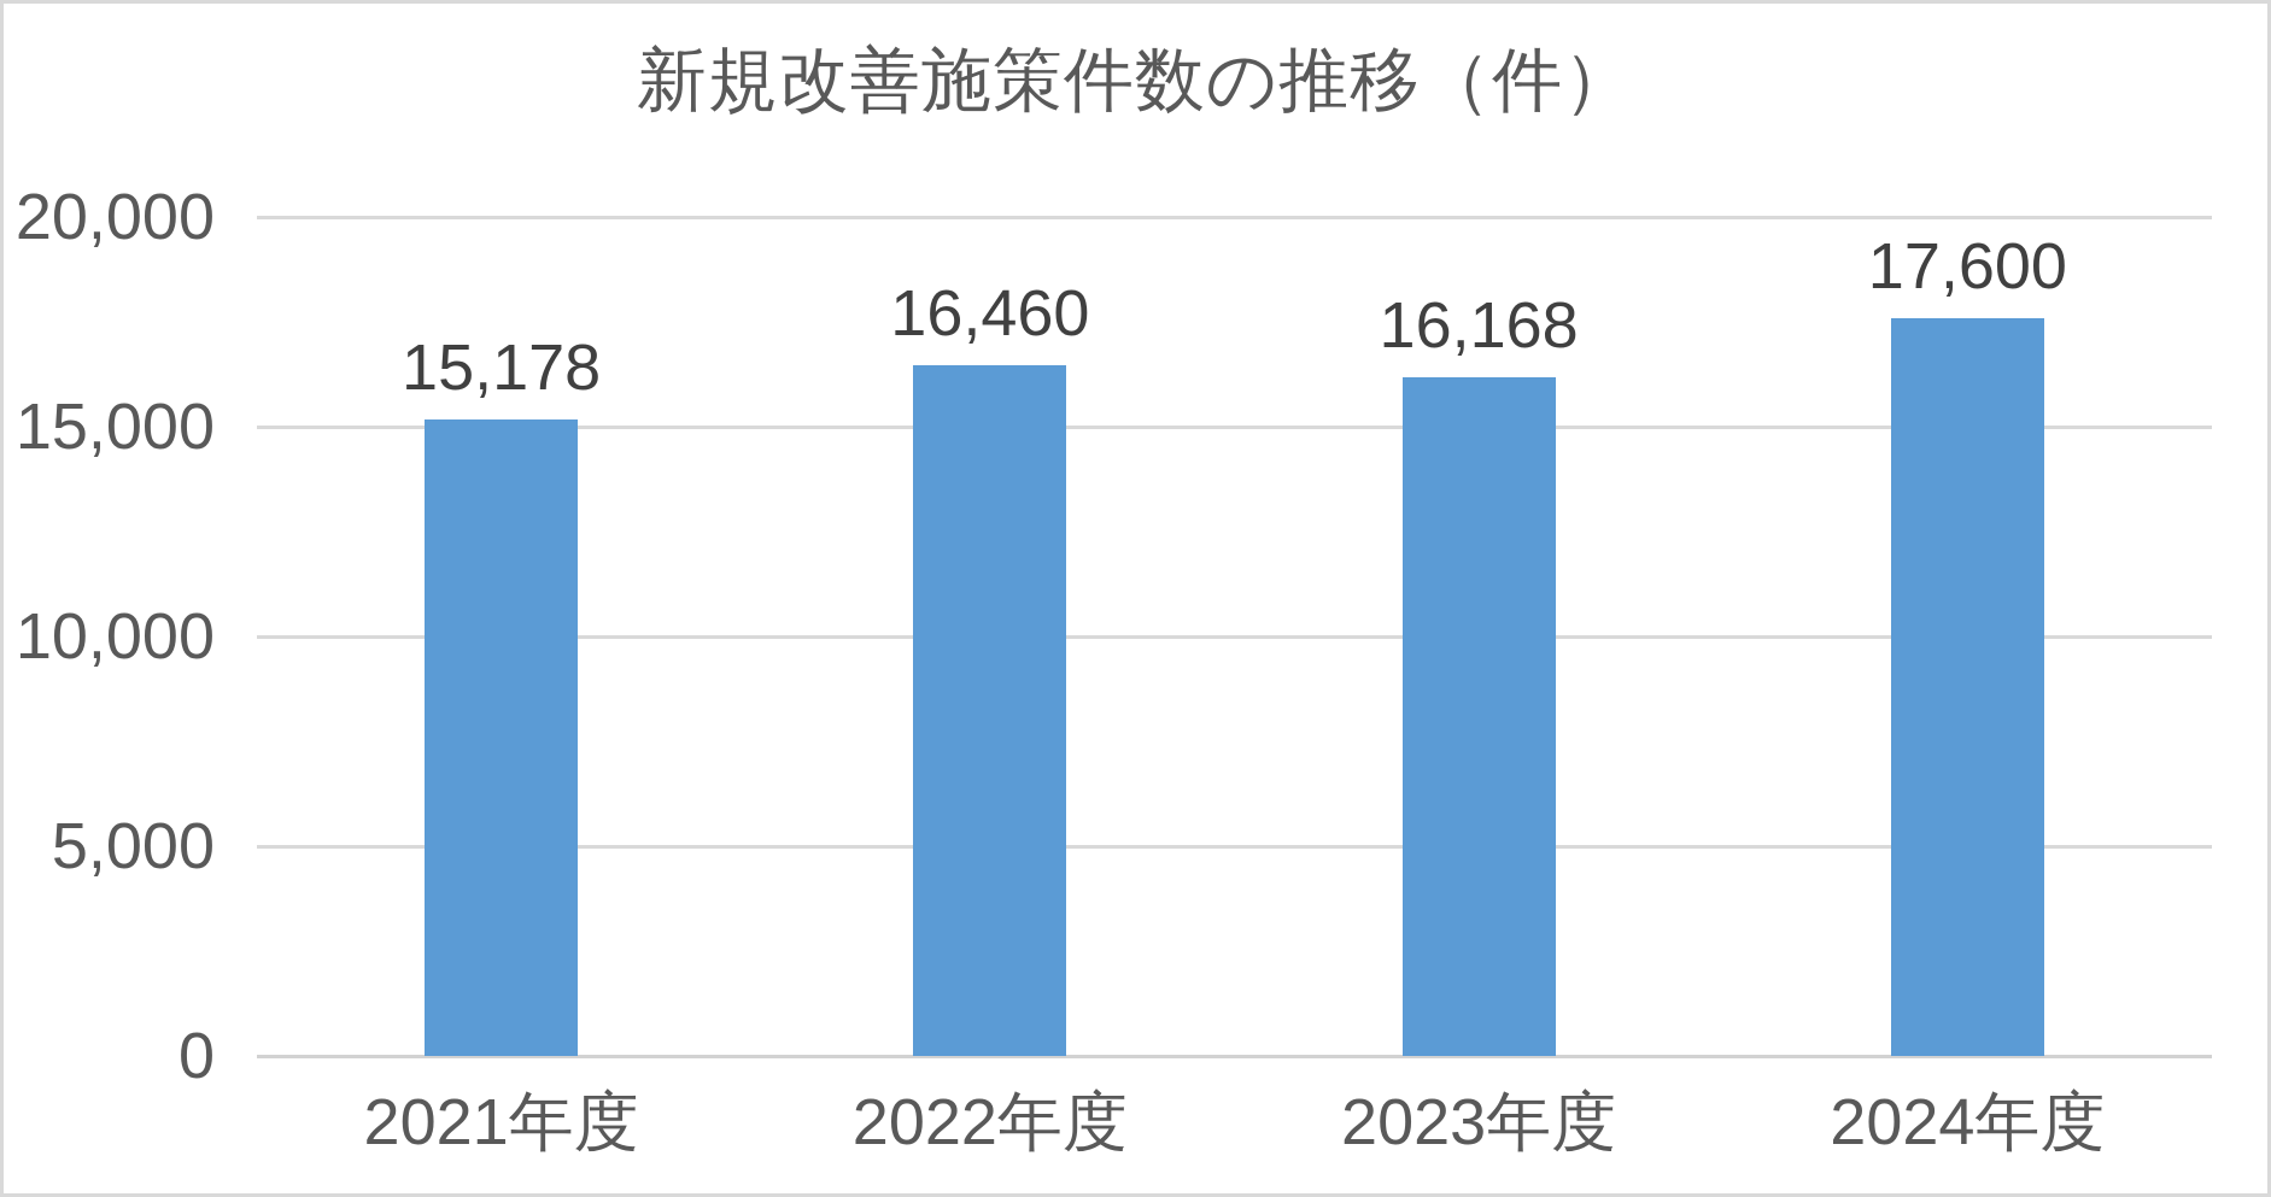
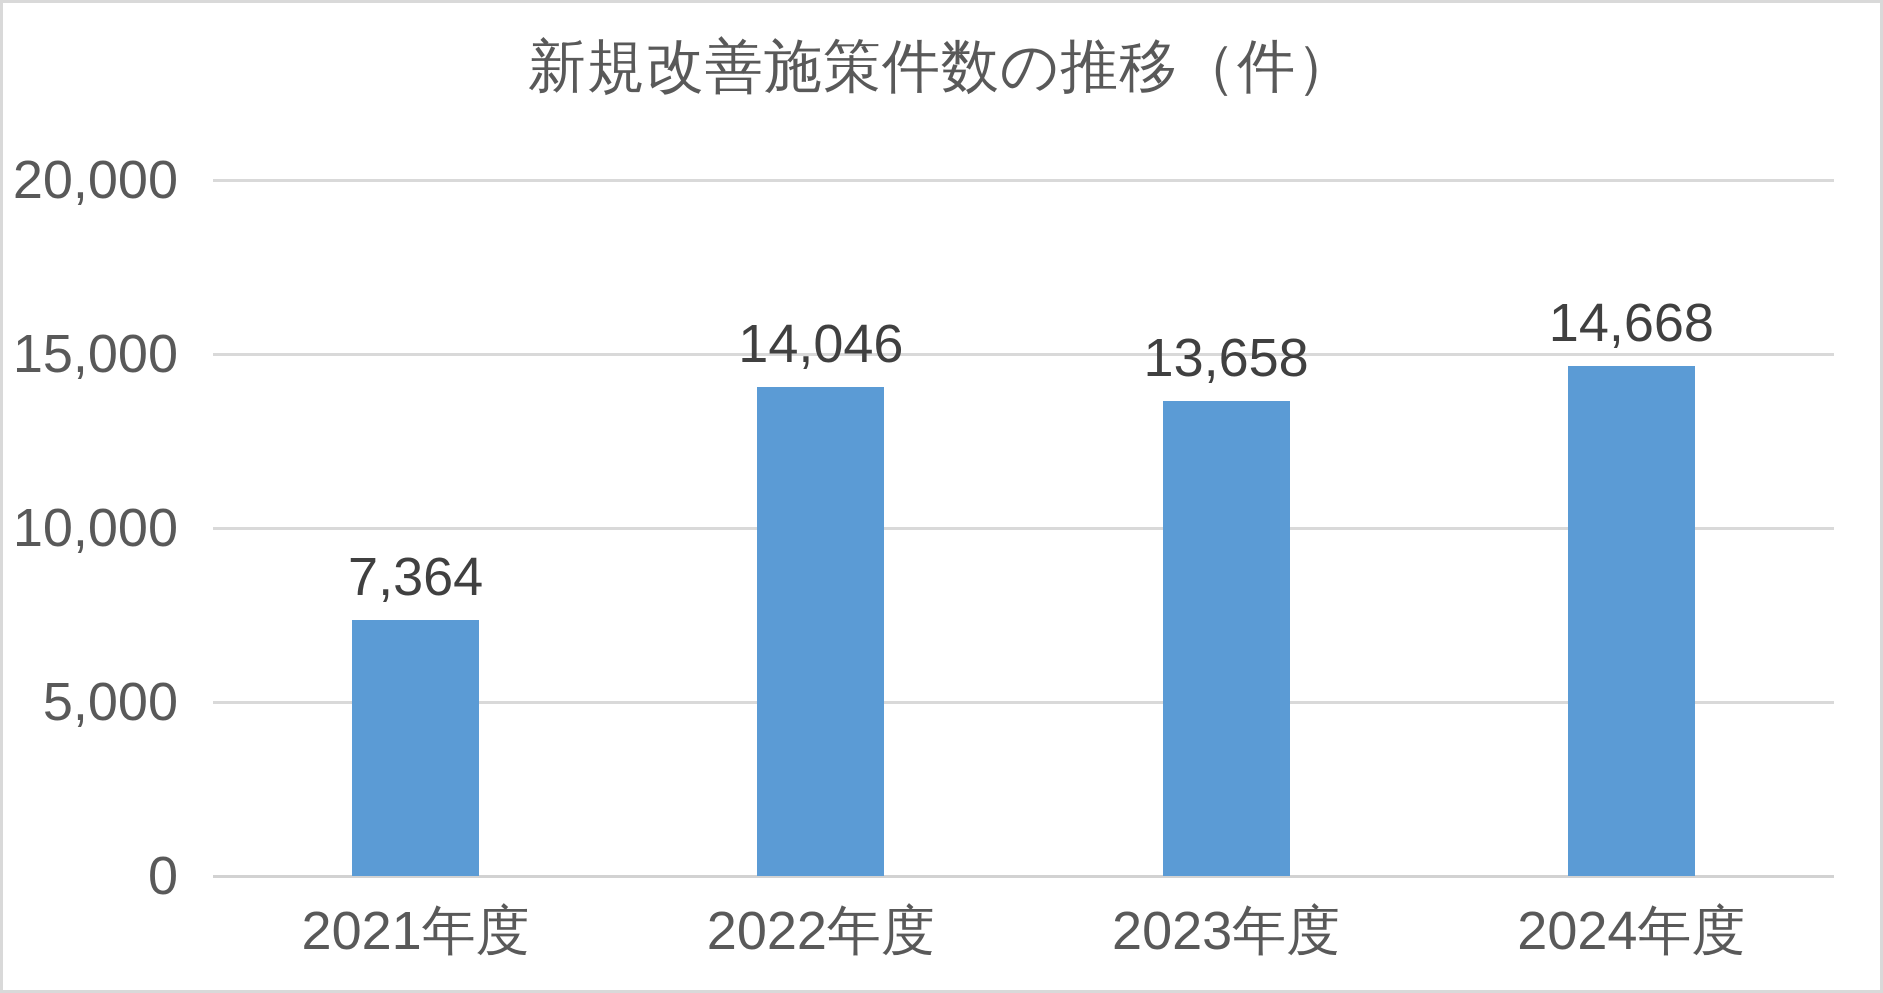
2021年度: 15,178 -> 7,364
2022年度: 16,460 -> 14,046
2023年度: 16,168 -> 13,658
2024年度: 17,600 -> 14,668
